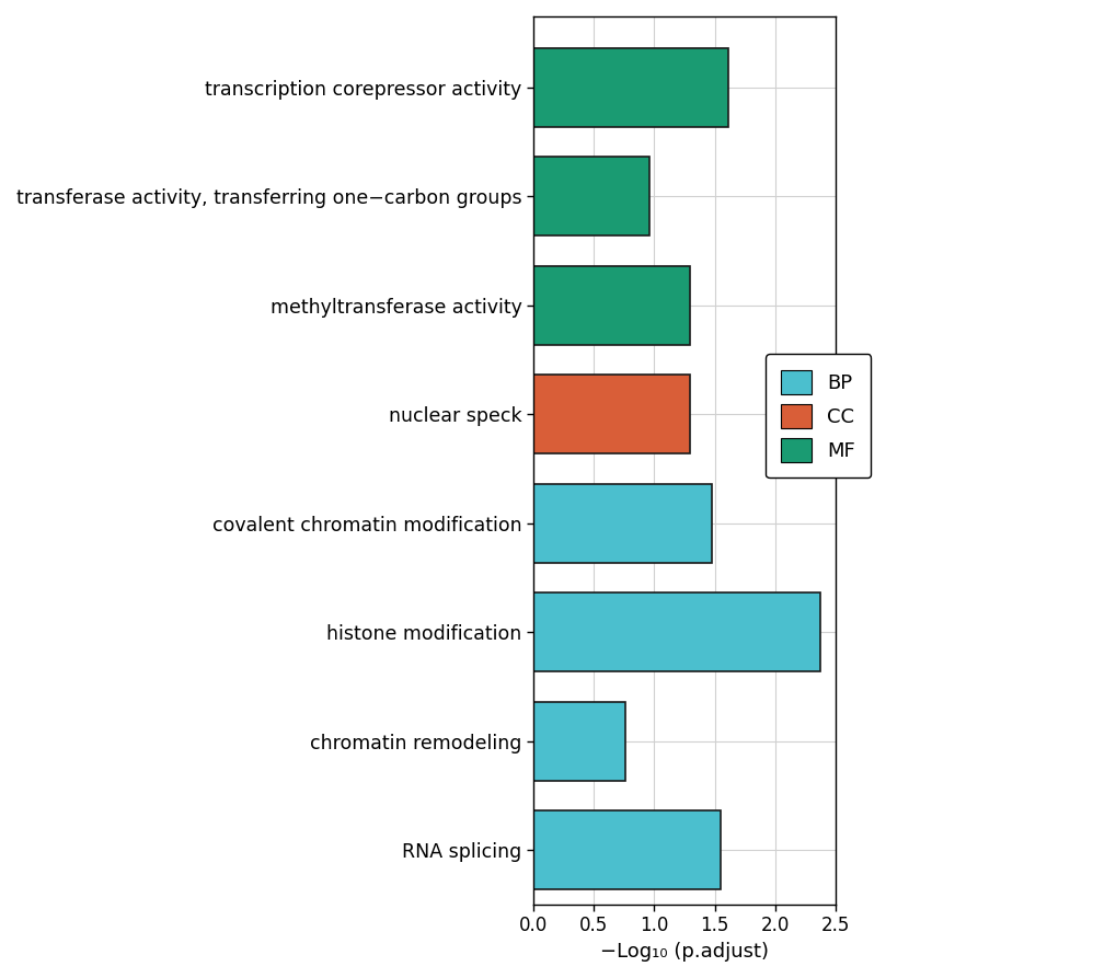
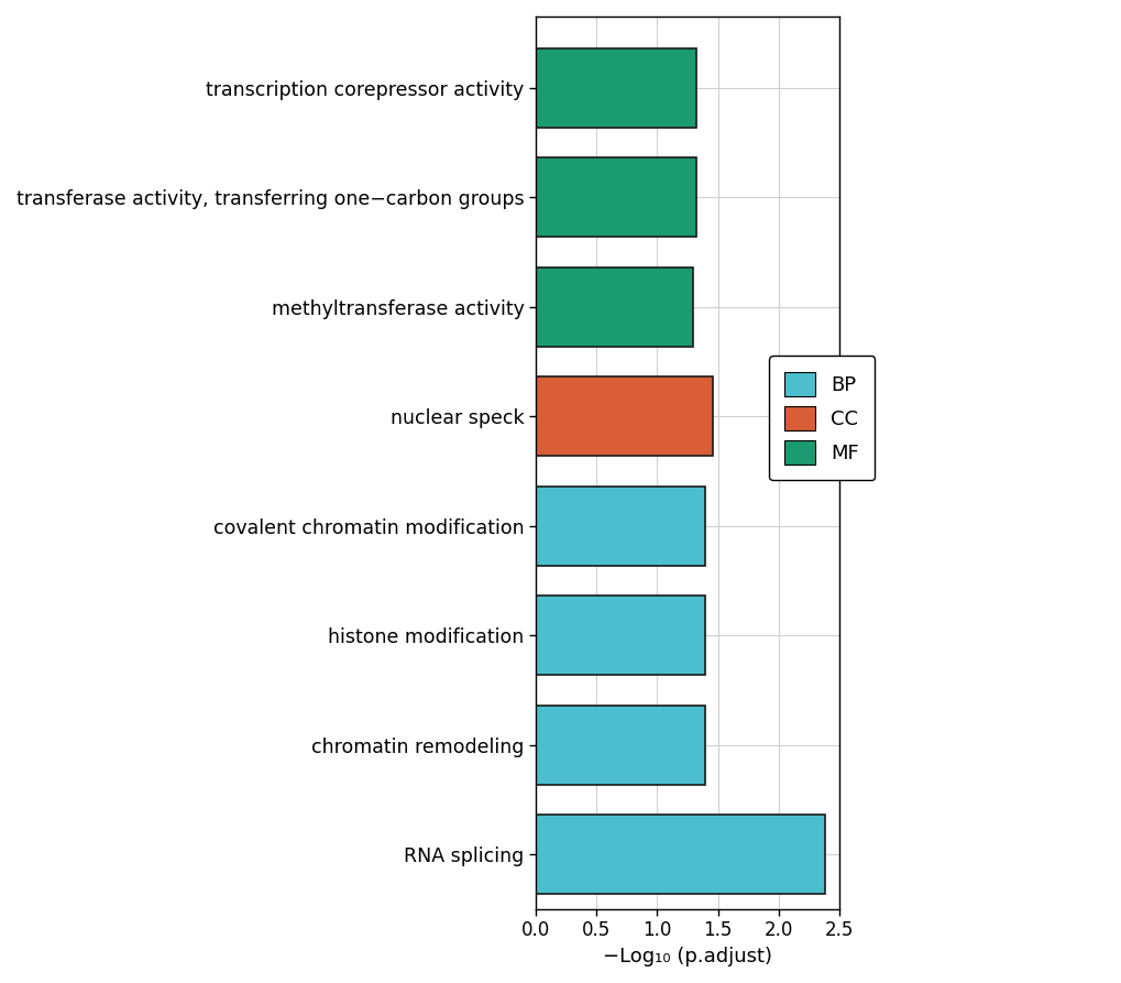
transcription corepressor activity: 1.61 -> 1.32
transferase activity, transferring one−carbon groups: 0.96 -> 1.32
nuclear speck: 1.30 -> 1.46
covalent chromatin modification: 1.48 -> 1.40
histone modification: 2.37 -> 1.40
chromatin remodeling: 0.76 -> 1.40
RNA splicing: 1.55 -> 2.38
